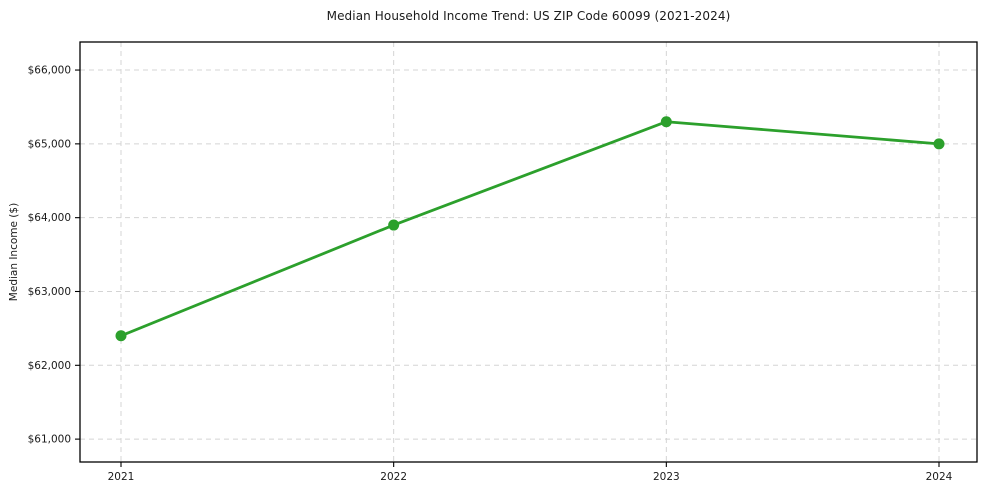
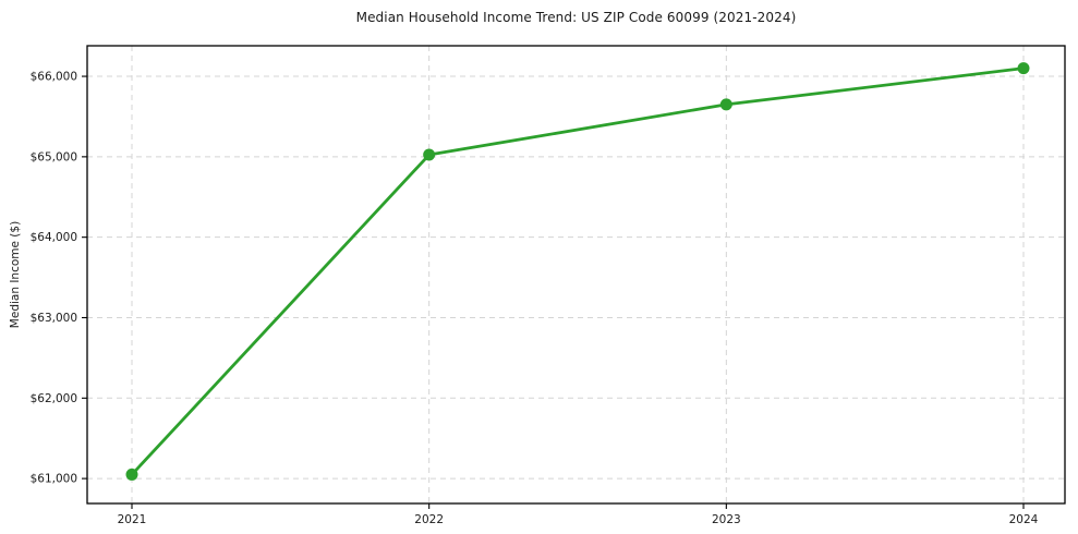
2021: $62400 -> $61000
2022: $63900 -> $65000
2023: $65300 -> $65600
2024: $65000 -> $66100
